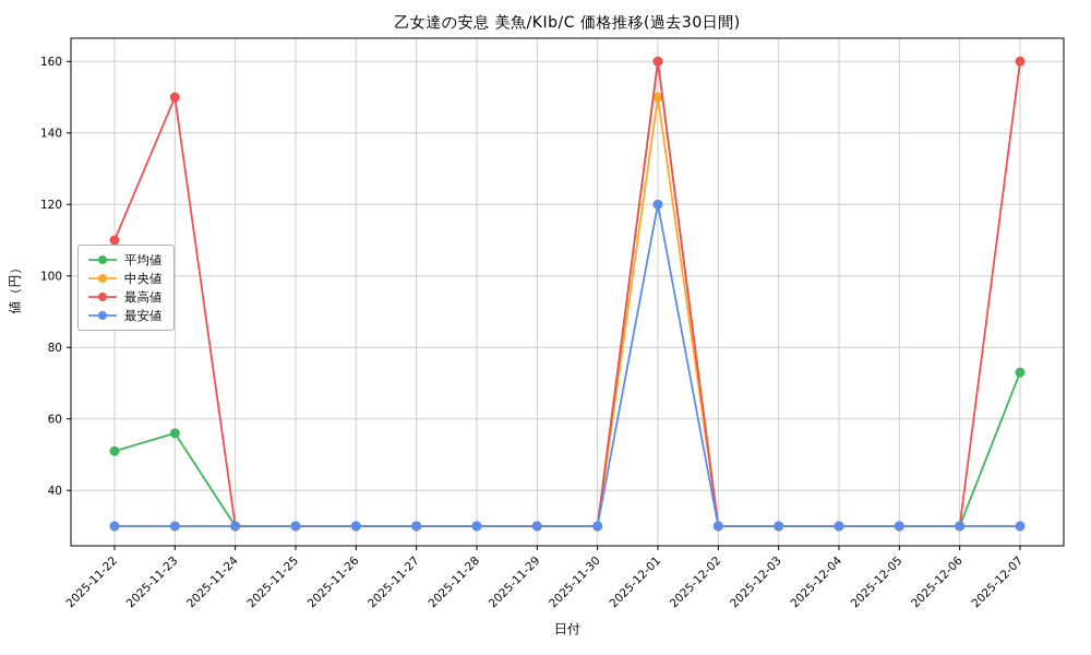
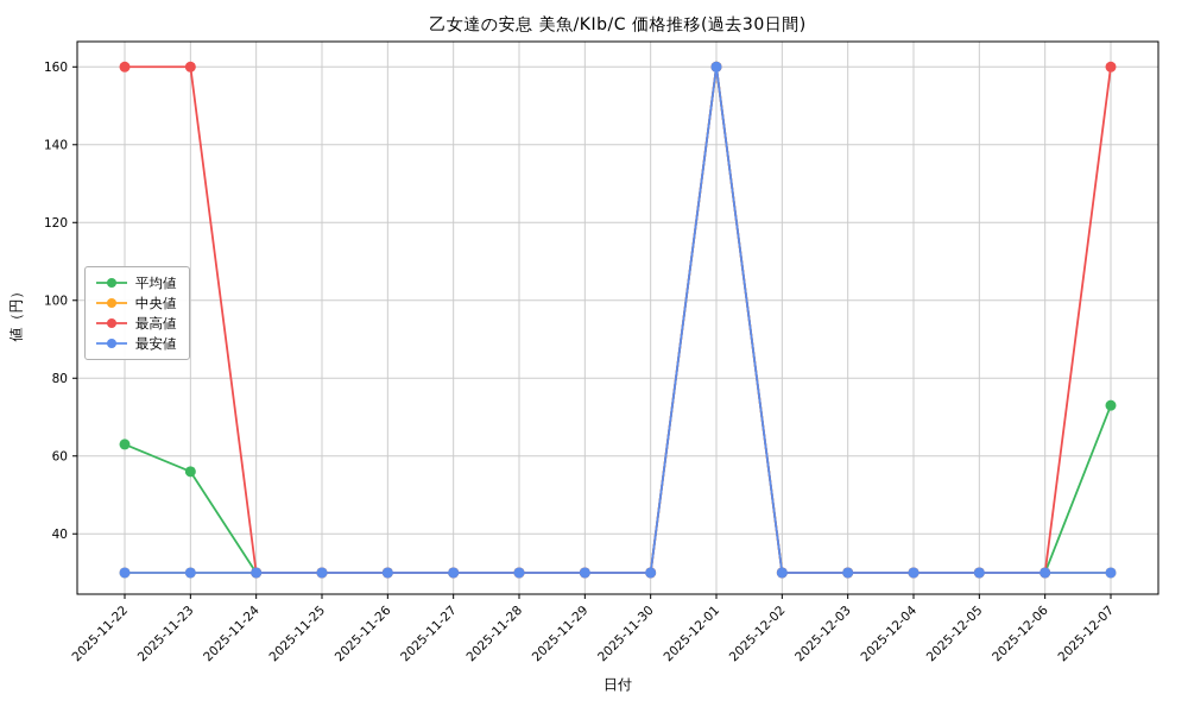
平均値/2025-11-22: 51 -> 63
最高値/2025-11-22: 110 -> 160
最高値/2025-11-23: 150 -> 160
中央値/2025-12-01: 150 -> 160
最安値/2025-12-01: 120 -> 160
